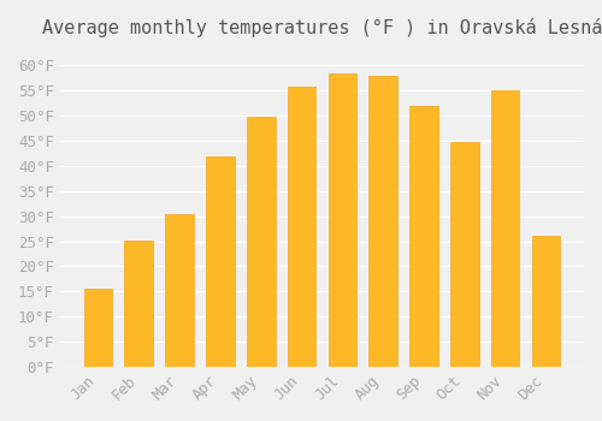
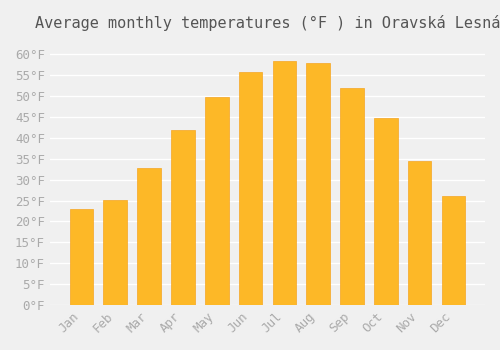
Jan: 15.5°F -> 23.0°F
Mar: 30.5°F -> 32.9°F
Nov: 55.0°F -> 34.5°F
